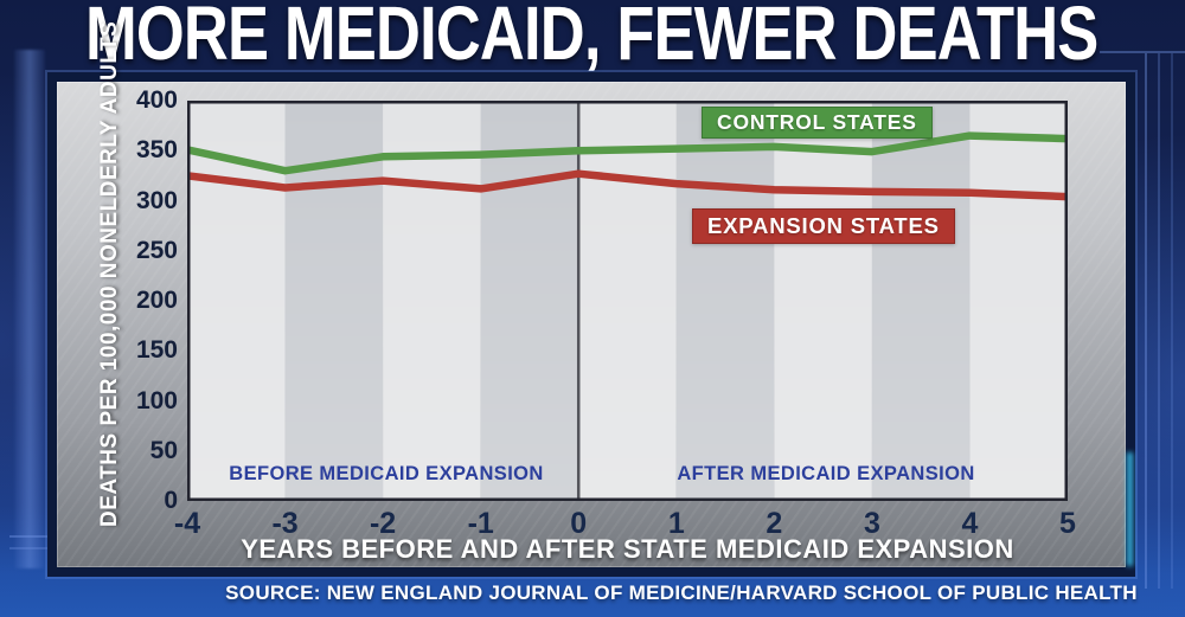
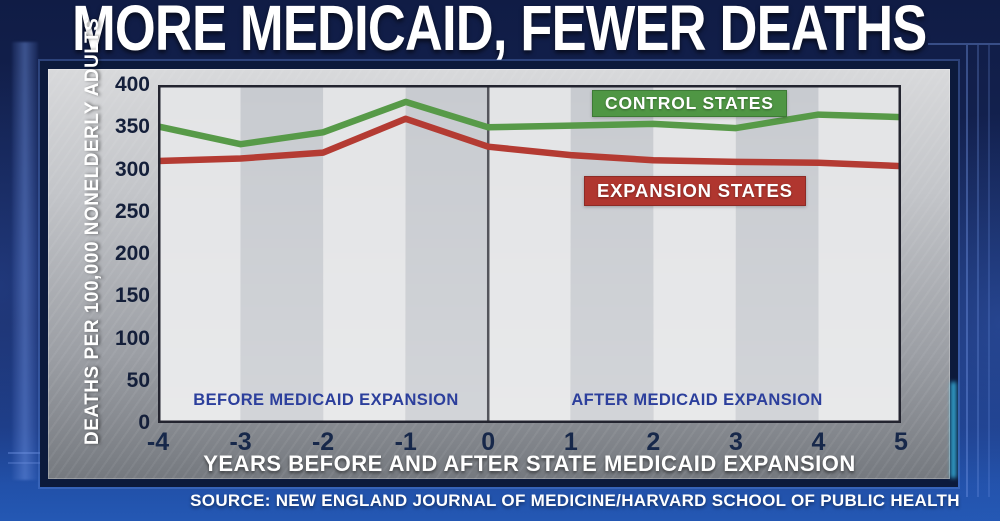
EXPANSION STATES/-4: 320 -> 310
CONTROL STATES/-1: 350 -> 380
EXPANSION STATES/-1: 310 -> 360
